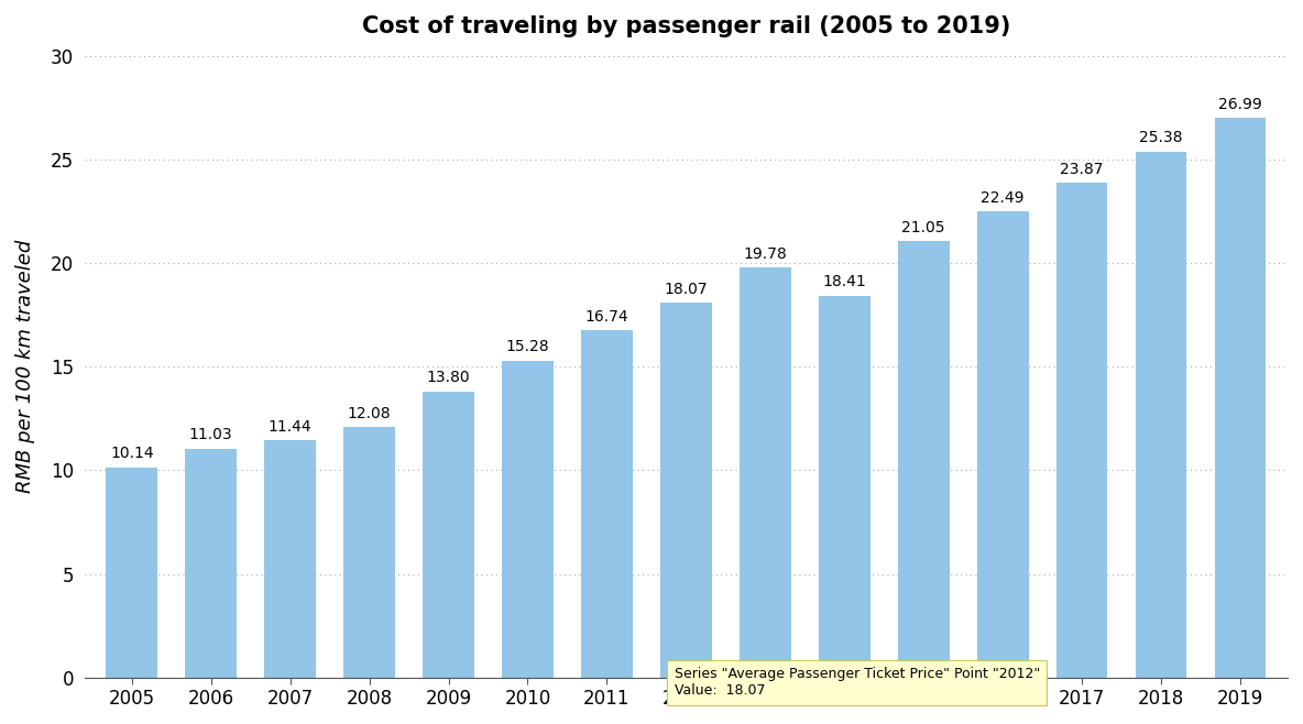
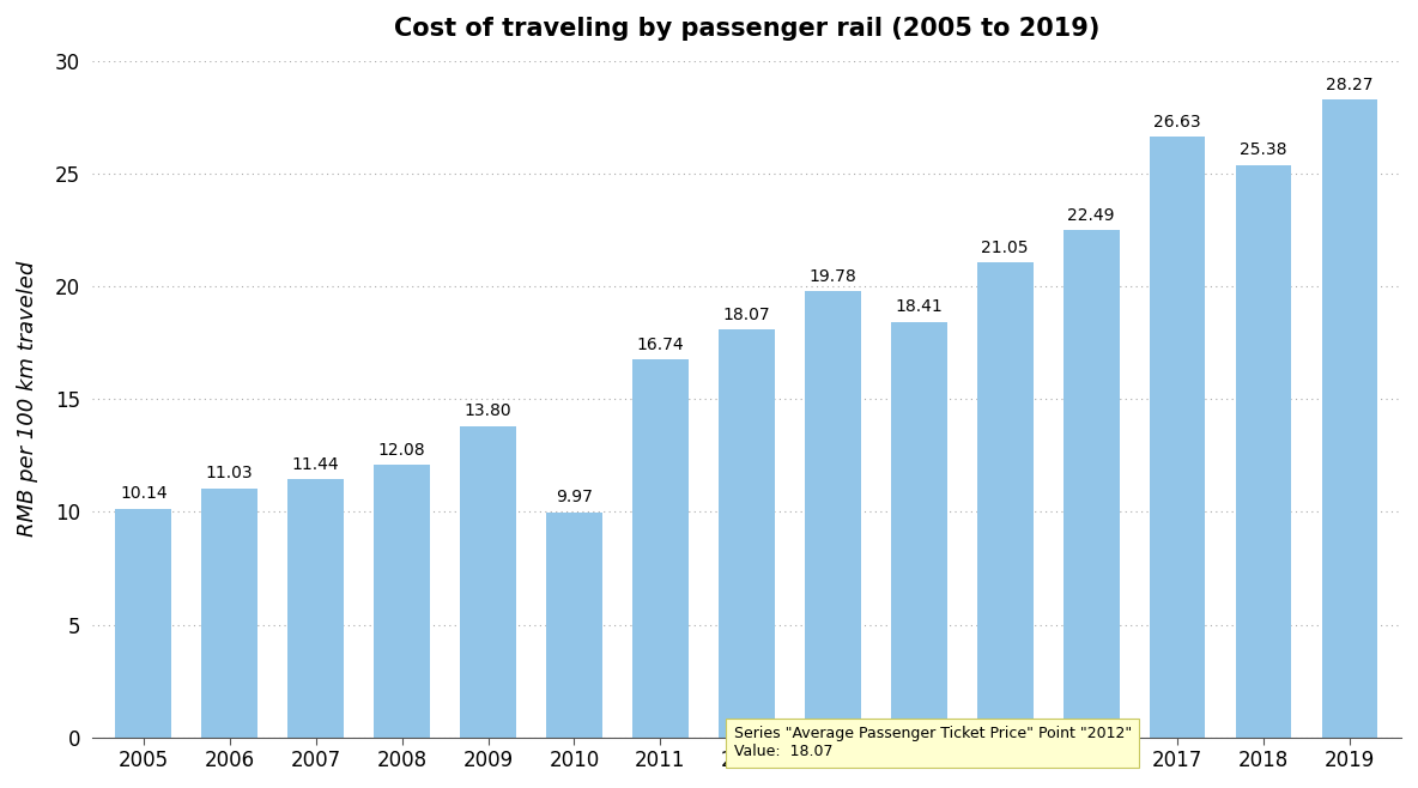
2010: 15.28 -> 9.97
2017: 23.87 -> 26.63
2019: 26.99 -> 28.27
